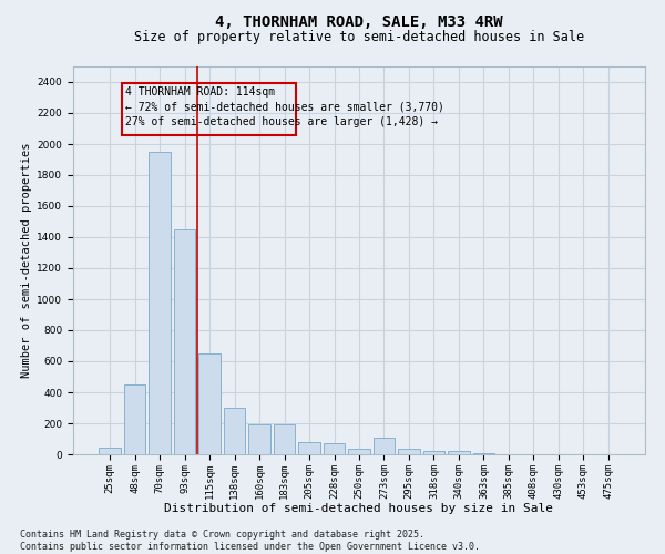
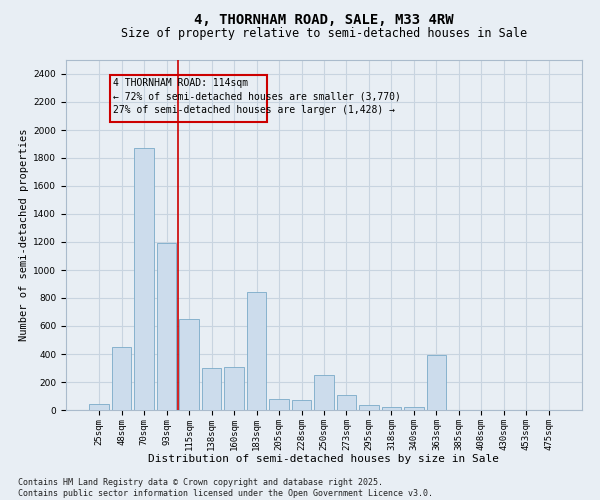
70sqm: 1950 -> 1870
93sqm: 1450 -> 1190
160sqm: 190 -> 310
183sqm: 190 -> 840
250sqm: 40 -> 250
363sqm: 0 -> 390
